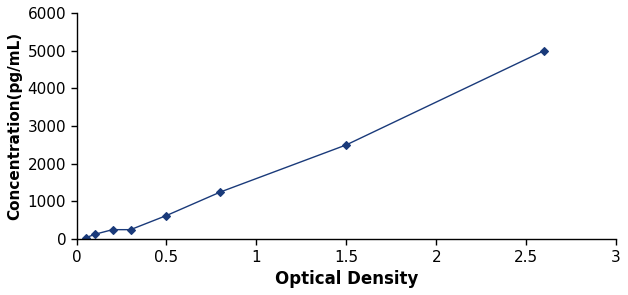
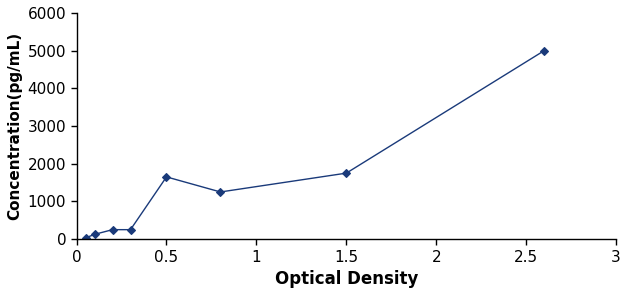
0.5: 620 -> 1650
1.5: 2500 -> 1750
